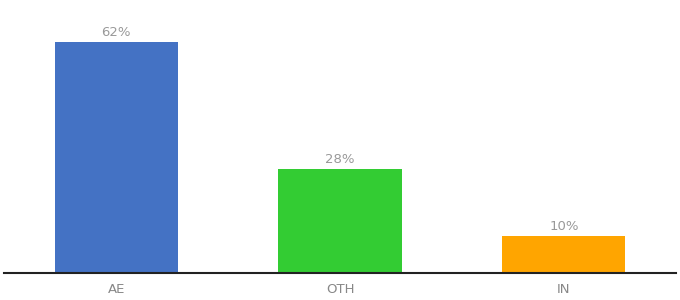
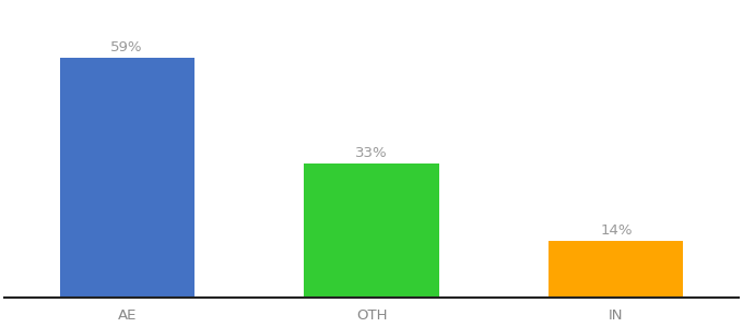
AE: 62% -> 59%
OTH: 28% -> 33%
IN: 10% -> 14%
